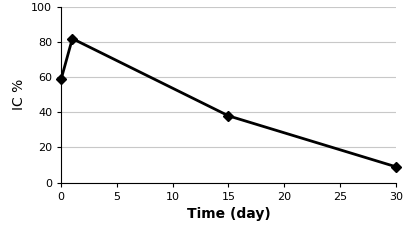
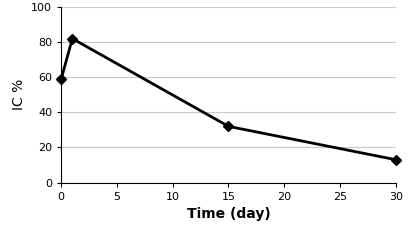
15: 38 -> 32
30: 9 -> 13
